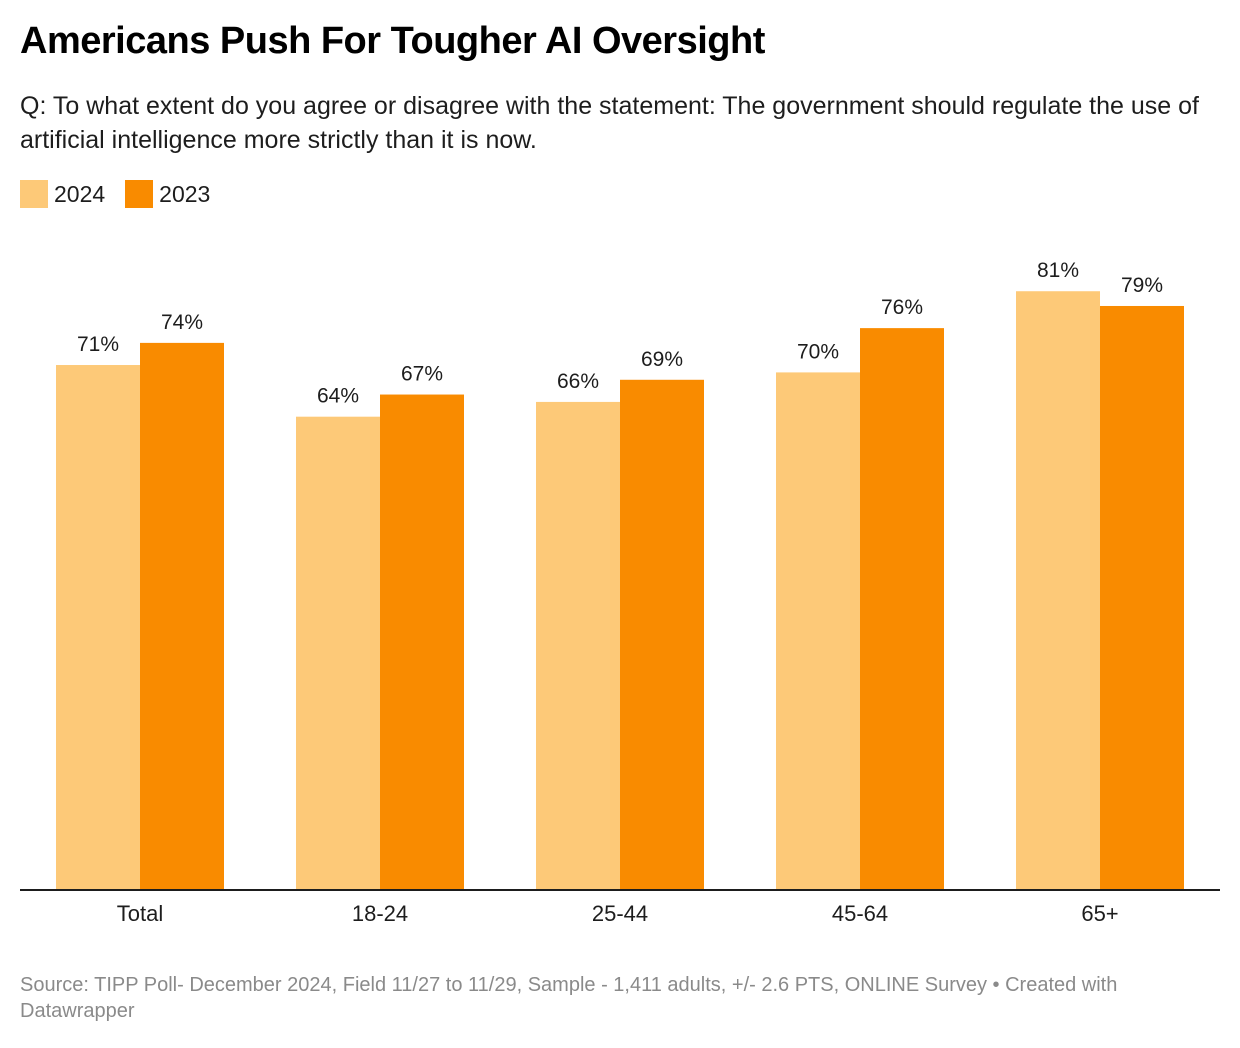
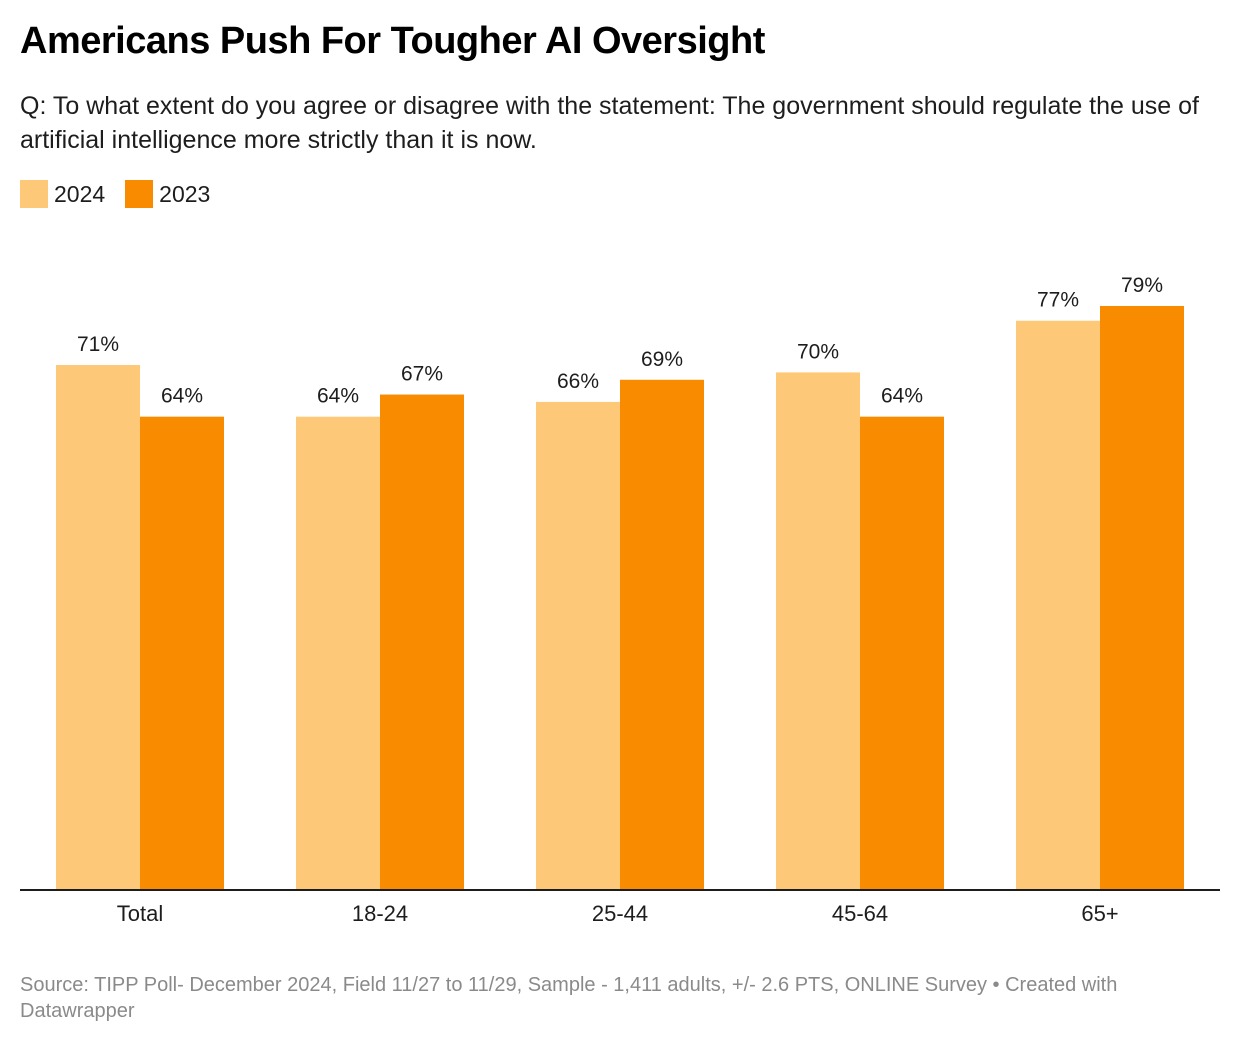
2023/Total: 74% -> 64%
2023/45-64: 76% -> 64%
2024/65+: 81% -> 77%
